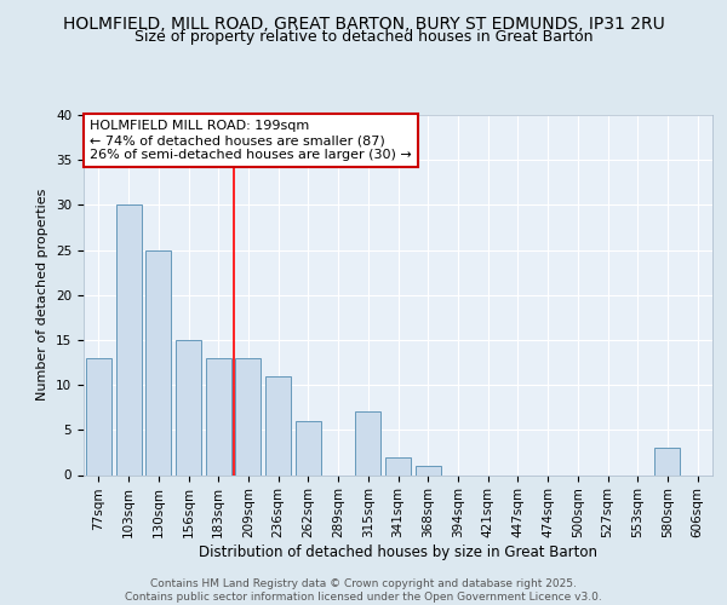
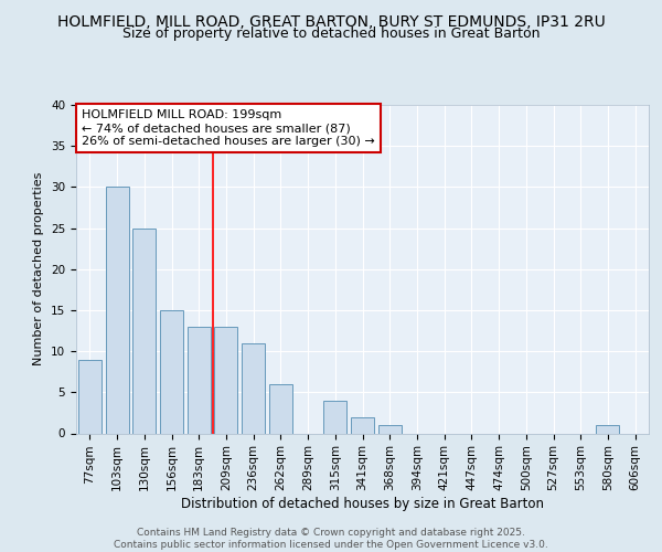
77sqm: 13 -> 9
315sqm: 7 -> 4
580sqm: 3 -> 1
